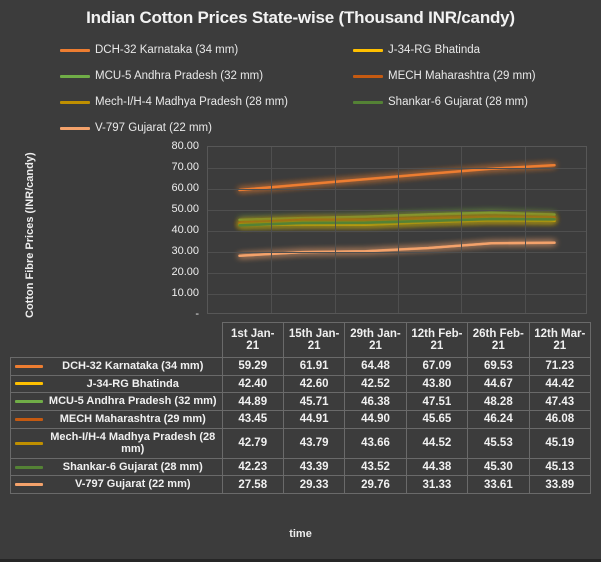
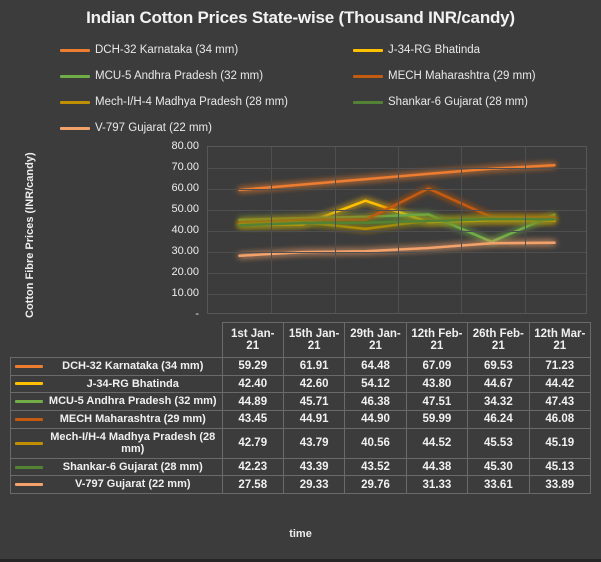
J-34-RG Bhatinda/29th Jan-21: 42.52 -> 54.12
Mech-I/H-4 Madhya Pradesh (28 mm)/29th Jan-21: 43.66 -> 40.56
MECH Maharashtra (29 mm)/12th Feb-21: 45.65 -> 59.99
MCU-5 Andhra Pradesh (32 mm)/26th Feb-21: 48.28 -> 34.32
